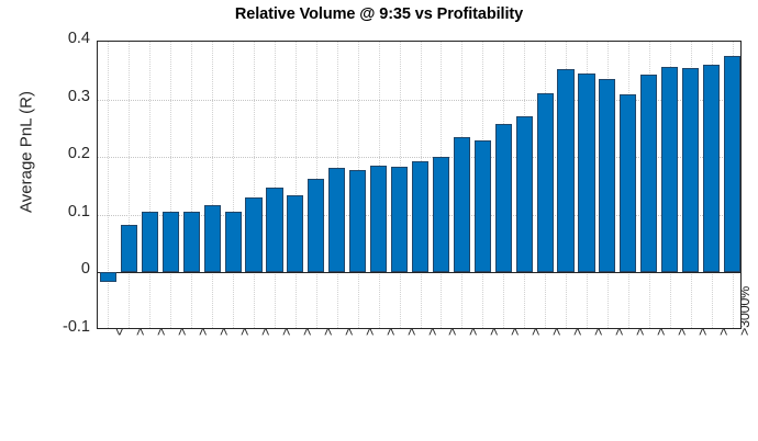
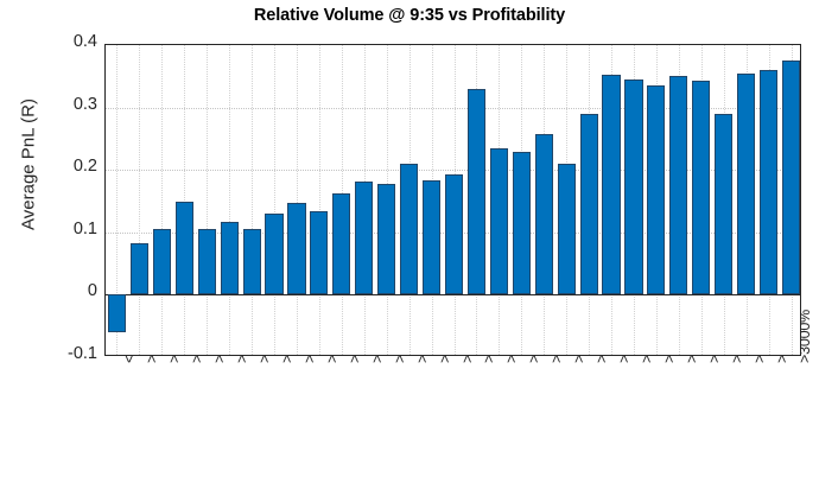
<100%: -0.02 -> -0.06
>300%: 0.11 -> 0.15
>1300%: 0.19 -> 0.21
>1600%: 0.20 -> 0.33
>2000%: 0.27 -> 0.21
>2100%: 0.31 -> 0.29
>2500%: 0.31 -> 0.35
>2700%: 0.36 -> 0.29
